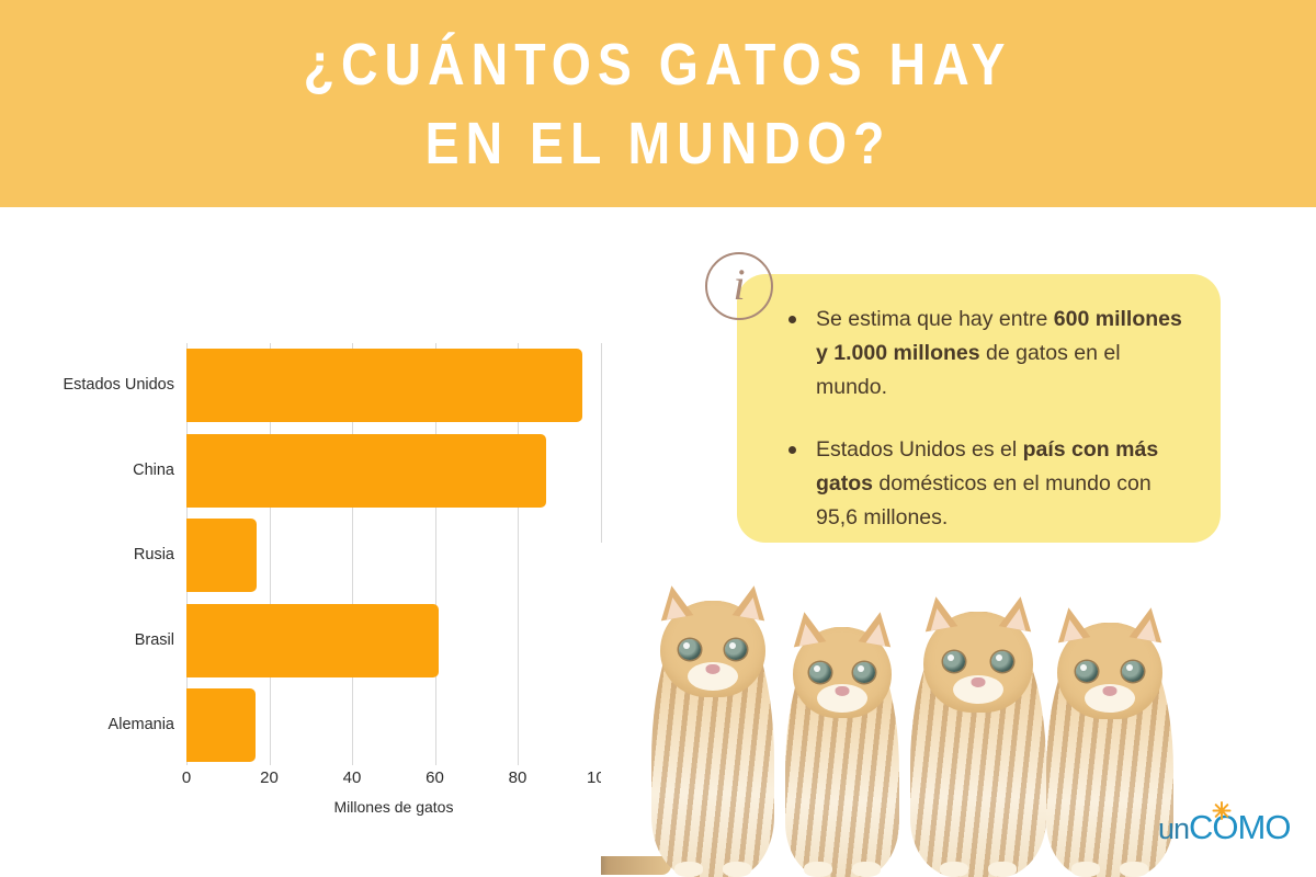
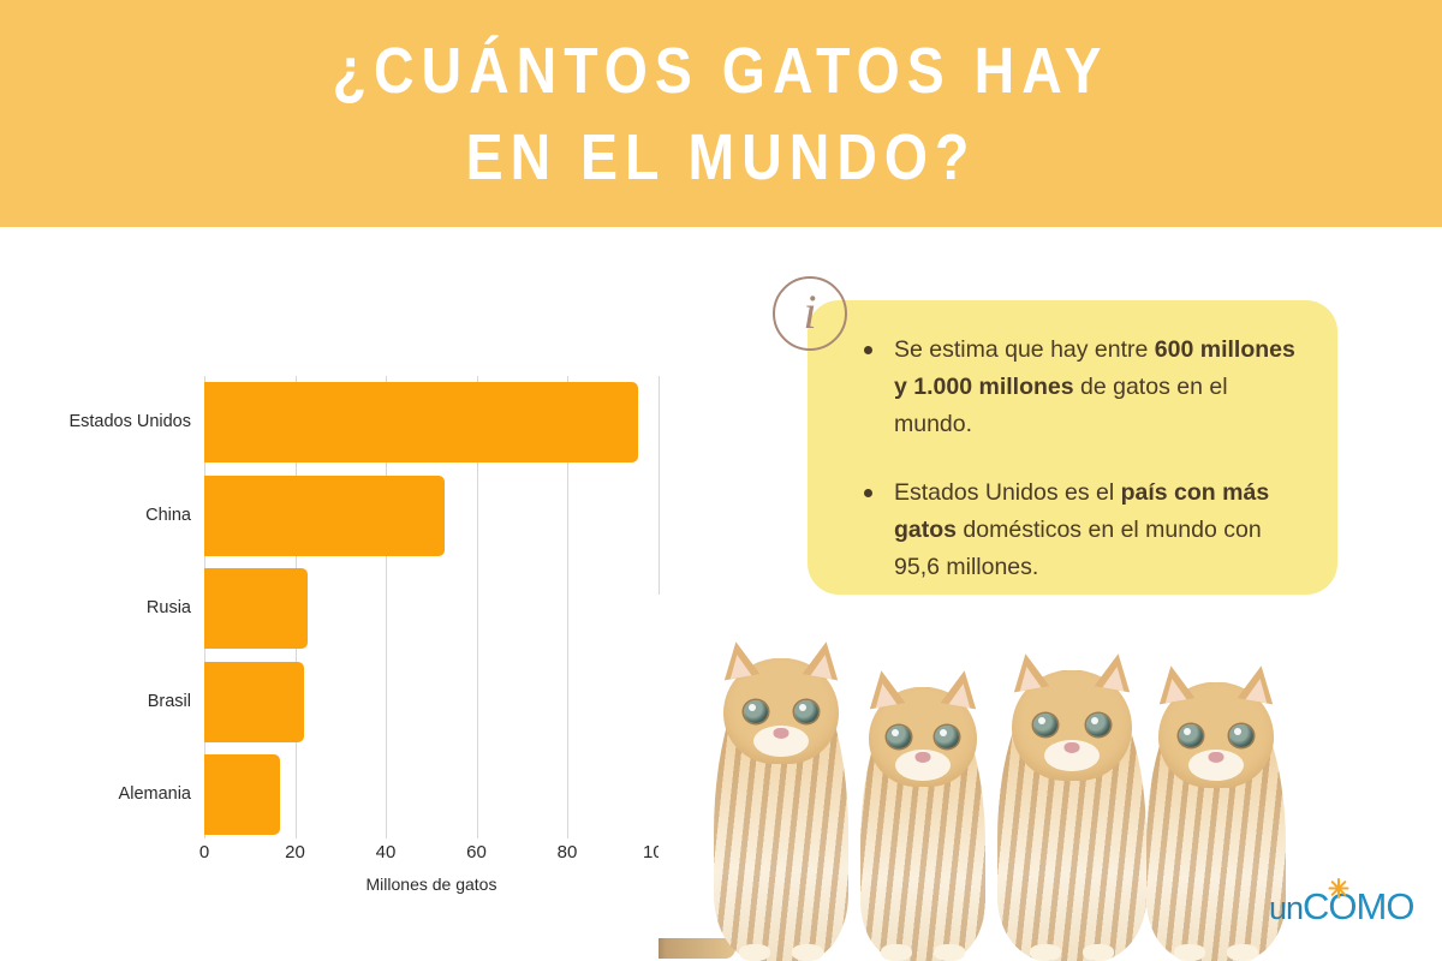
China: 87 -> 53
Rusia: 17 -> 23
Brasil: 61 -> 22
